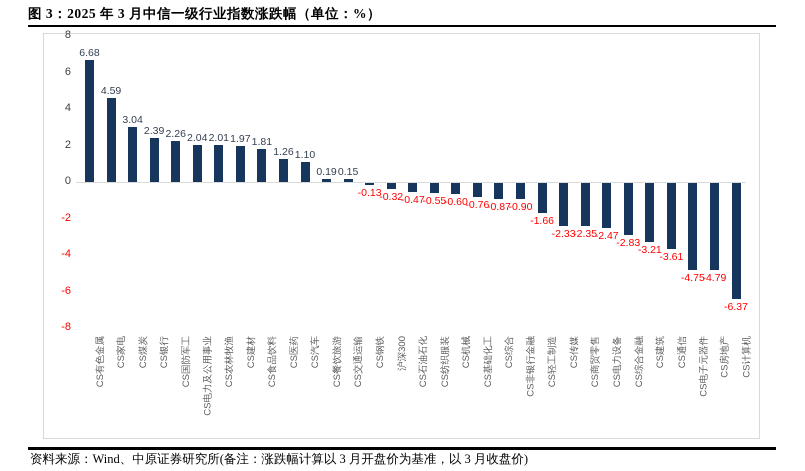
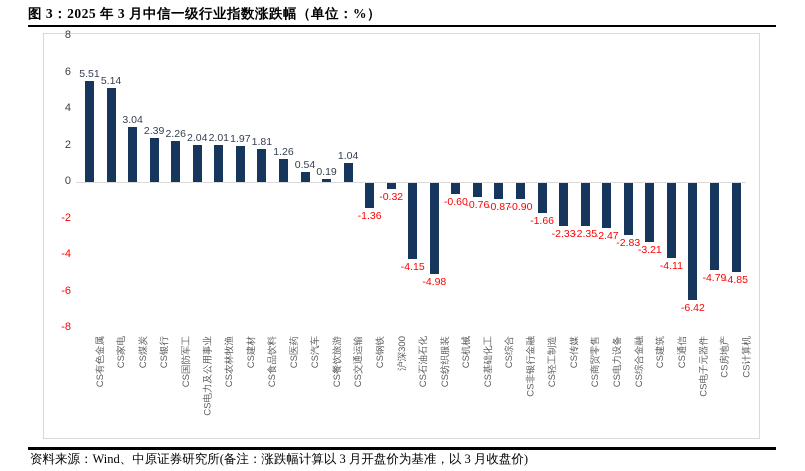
CS有色金属: 6.68 -> 5.51
CS家电: 4.59 -> 5.14
CS汽车: 1.10 -> 0.54
CS交通运输: 0.15 -> 1.04
CS钢铁: -0.13 -> -1.36
CS石油石化: -0.47 -> -4.15
CS纺织服装: -0.55 -> -4.98
CS通信: -3.61 -> -4.11
CS电子元器件: -4.75 -> -6.42
CS计算机: -6.37 -> -4.85
